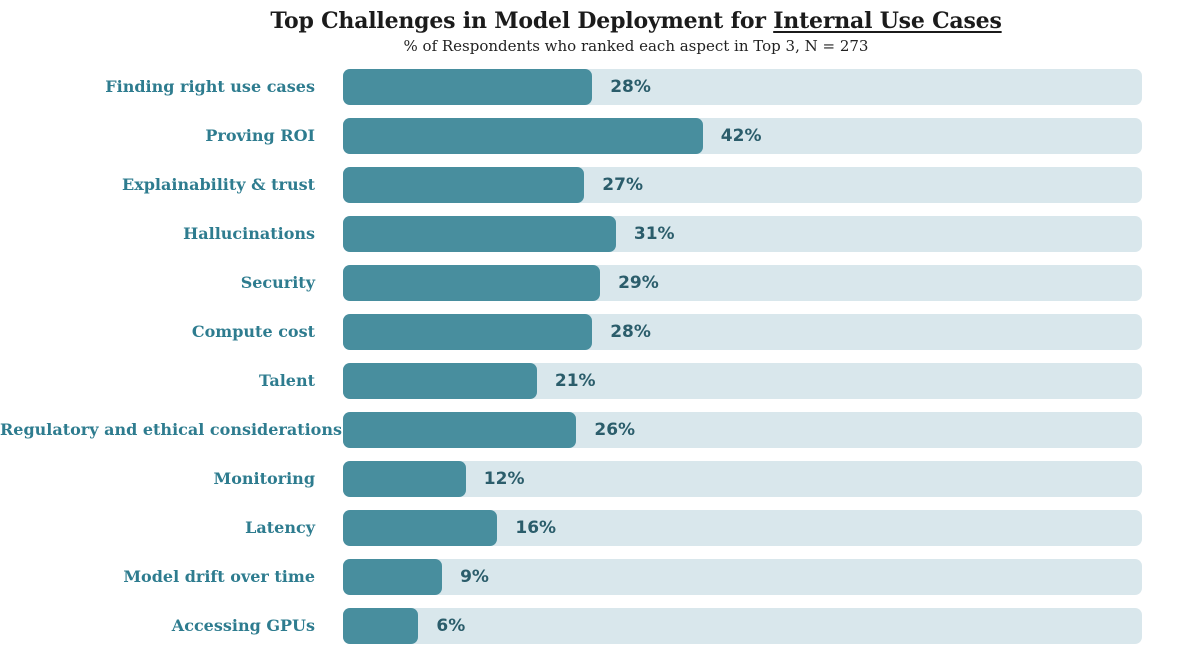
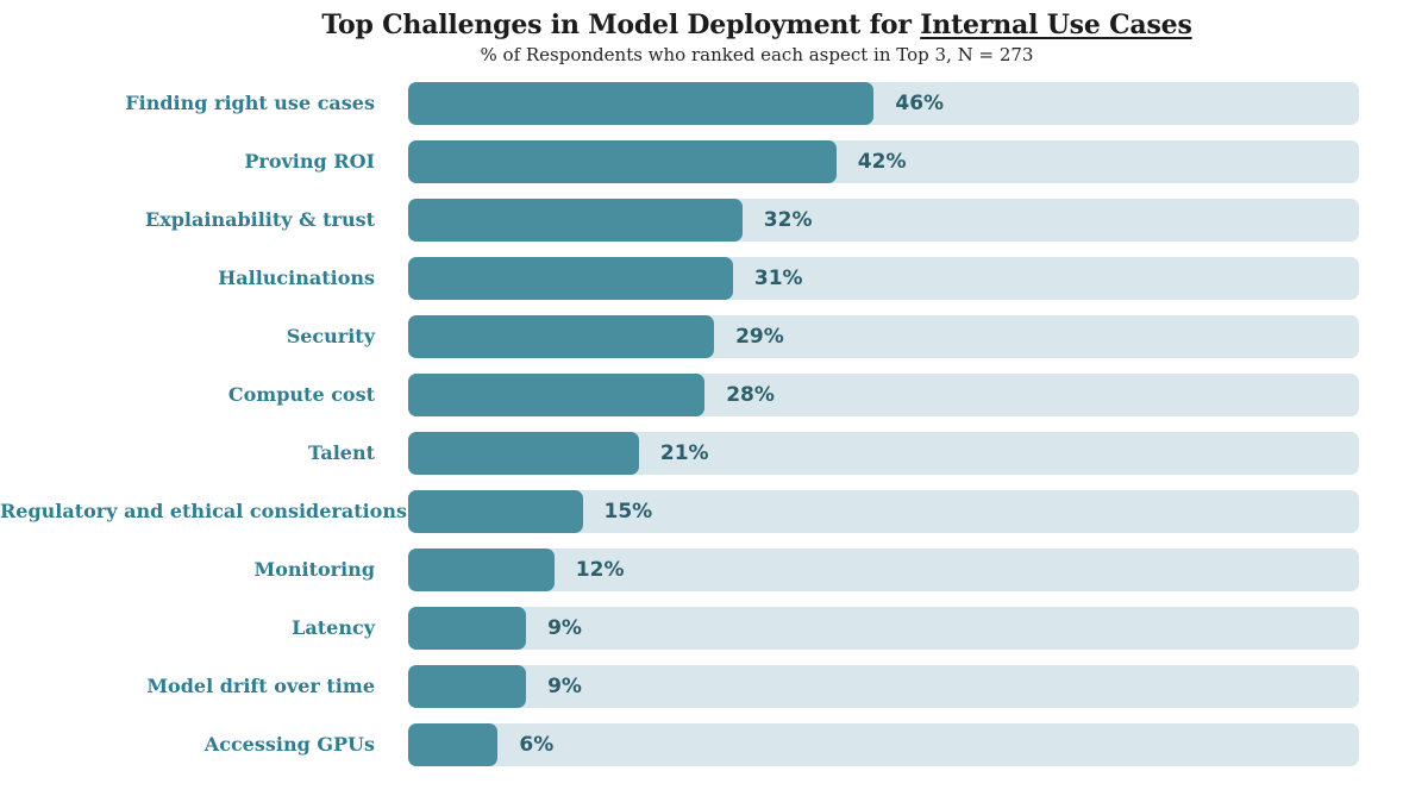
Finding right use cases: 28% -> 46%
Explainability & trust: 27% -> 32%
Regulatory and ethical considerations: 26% -> 15%
Latency: 16% -> 9%
